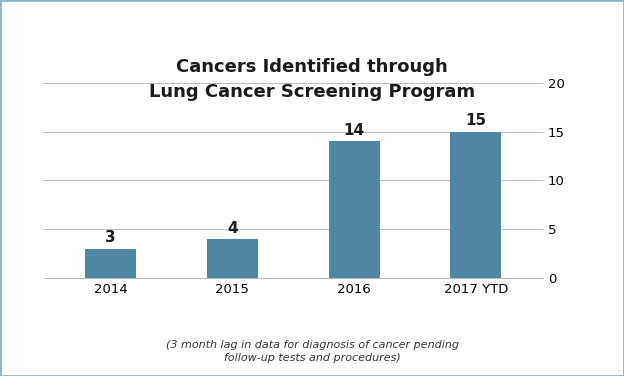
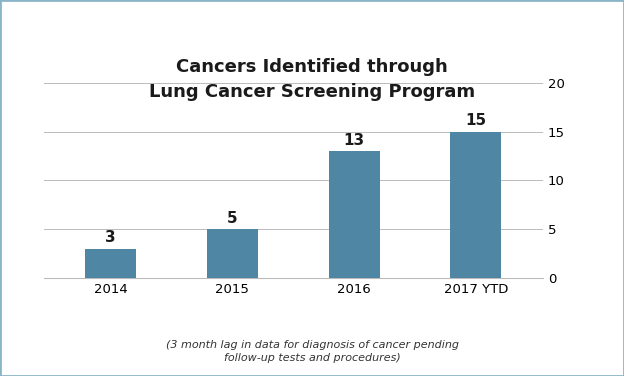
2015: 4 -> 5
2016: 14 -> 13
